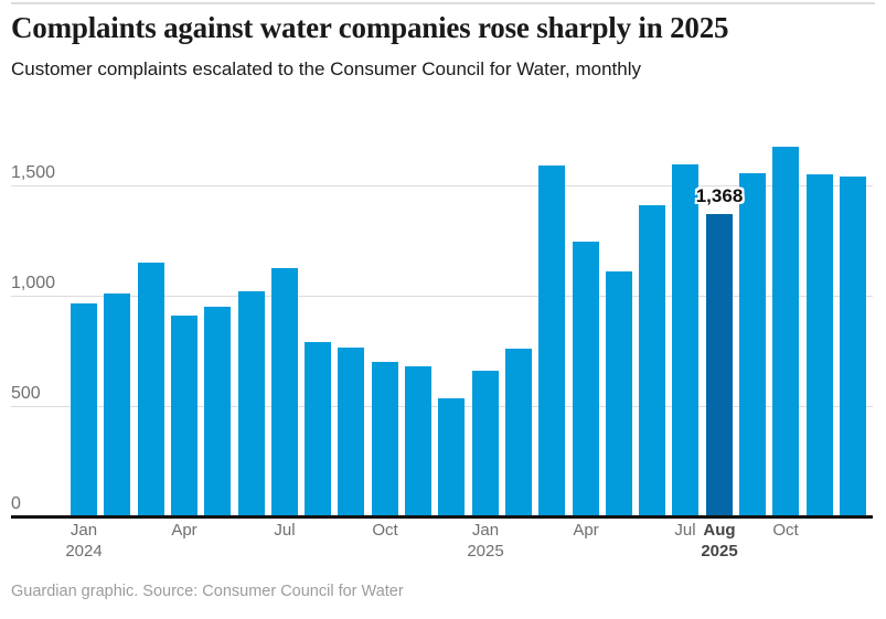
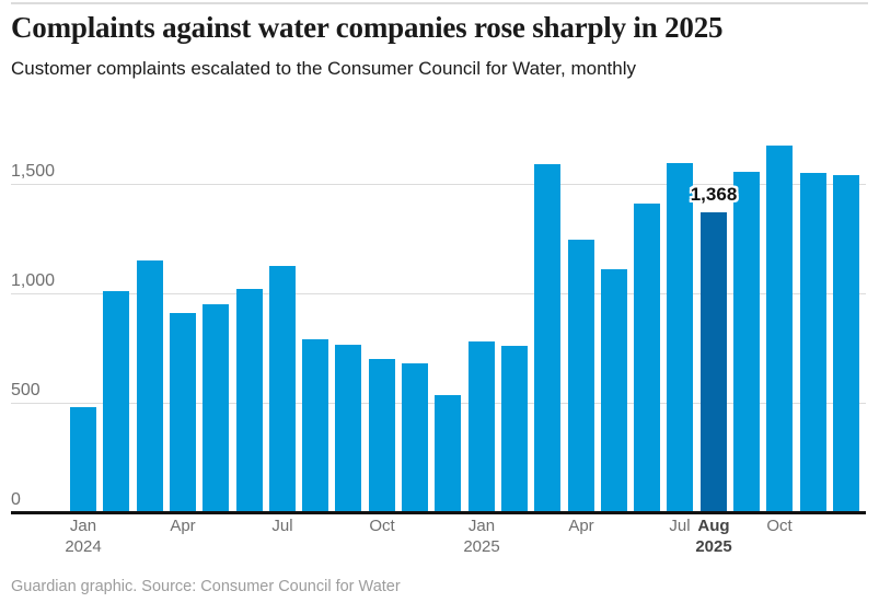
Jan 2024: 960 -> 480
Jan 2025: 660 -> 780
